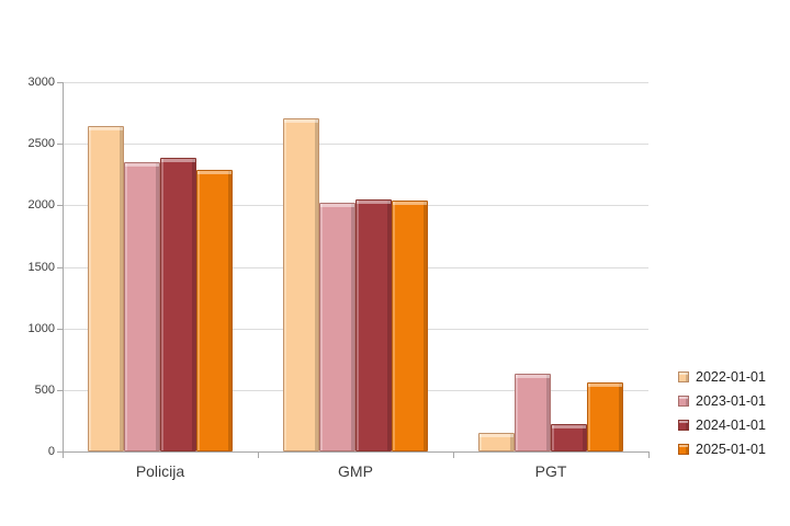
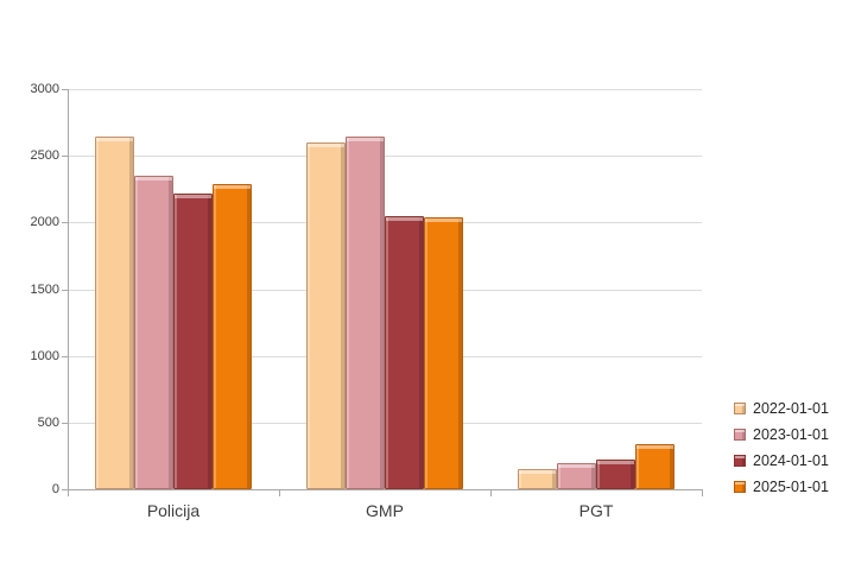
2024-01-01/Policija: 2390 -> 2220
2022-01-01/GMP: 2710 -> 2600
2023-01-01/GMP: 2020 -> 2640
2023-01-01/PGT: 630 -> 200
2025-01-01/PGT: 560 -> 340
